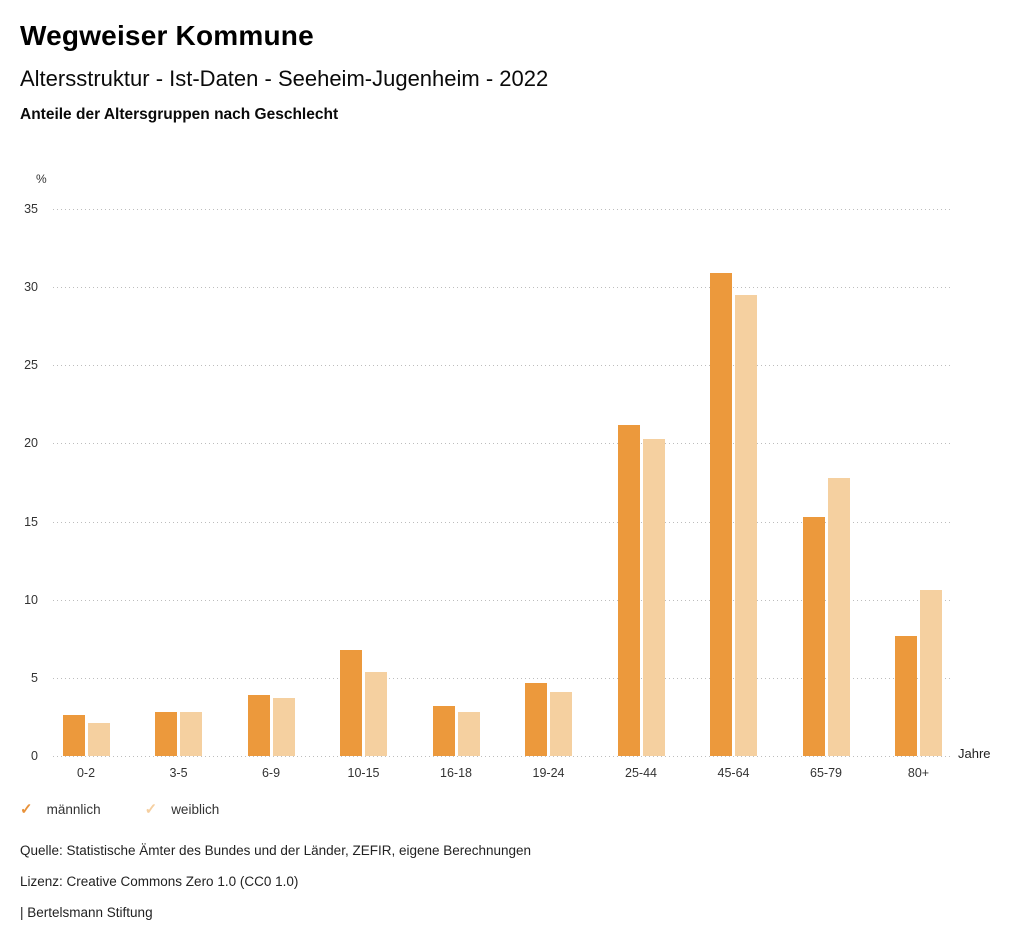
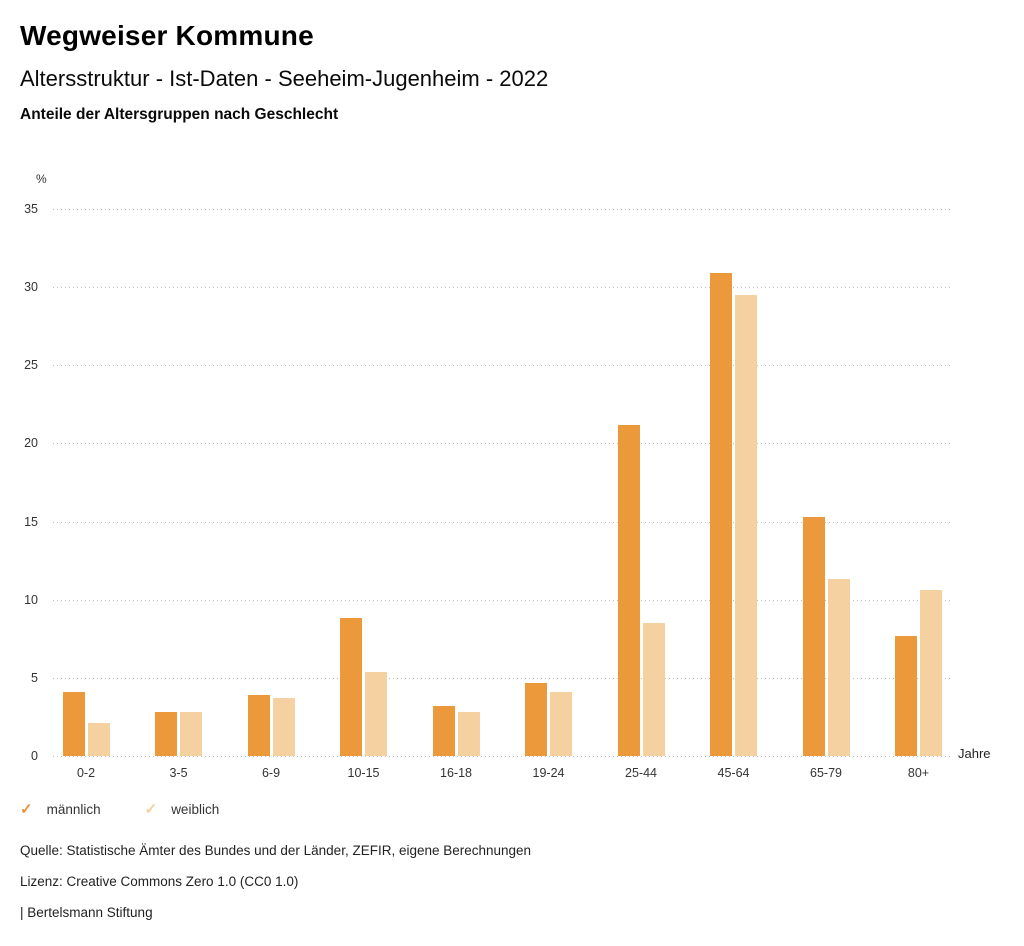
männlich/0-2: 2.6 -> 4.1
männlich/10-15: 6.8 -> 8.8
weiblich/25-44: 20.3 -> 8.5
weiblich/65-79: 17.8 -> 11.3
